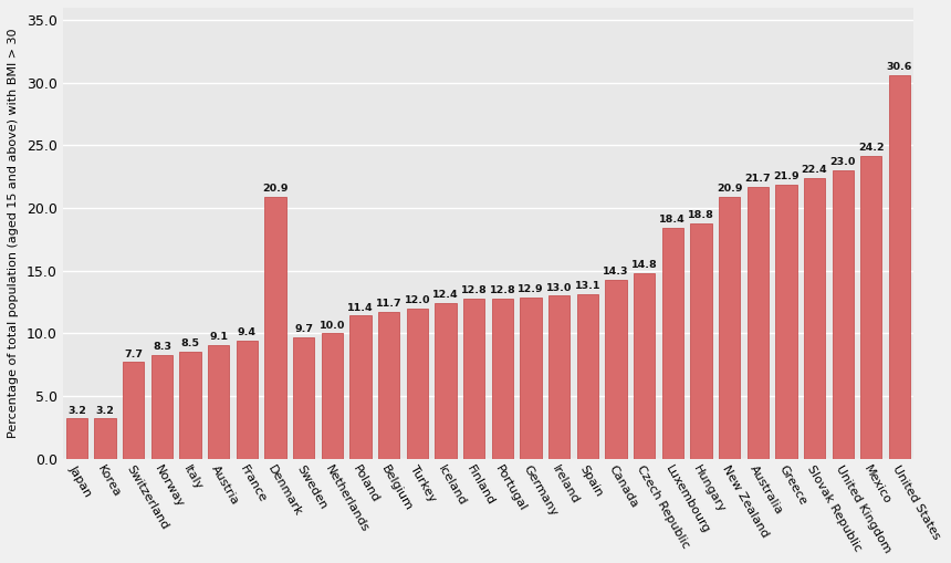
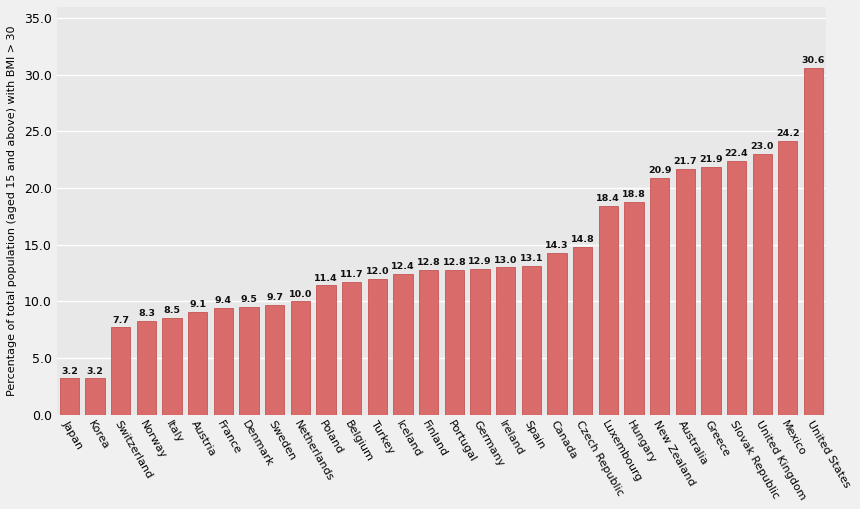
Denmark: 20.9 -> 9.5
